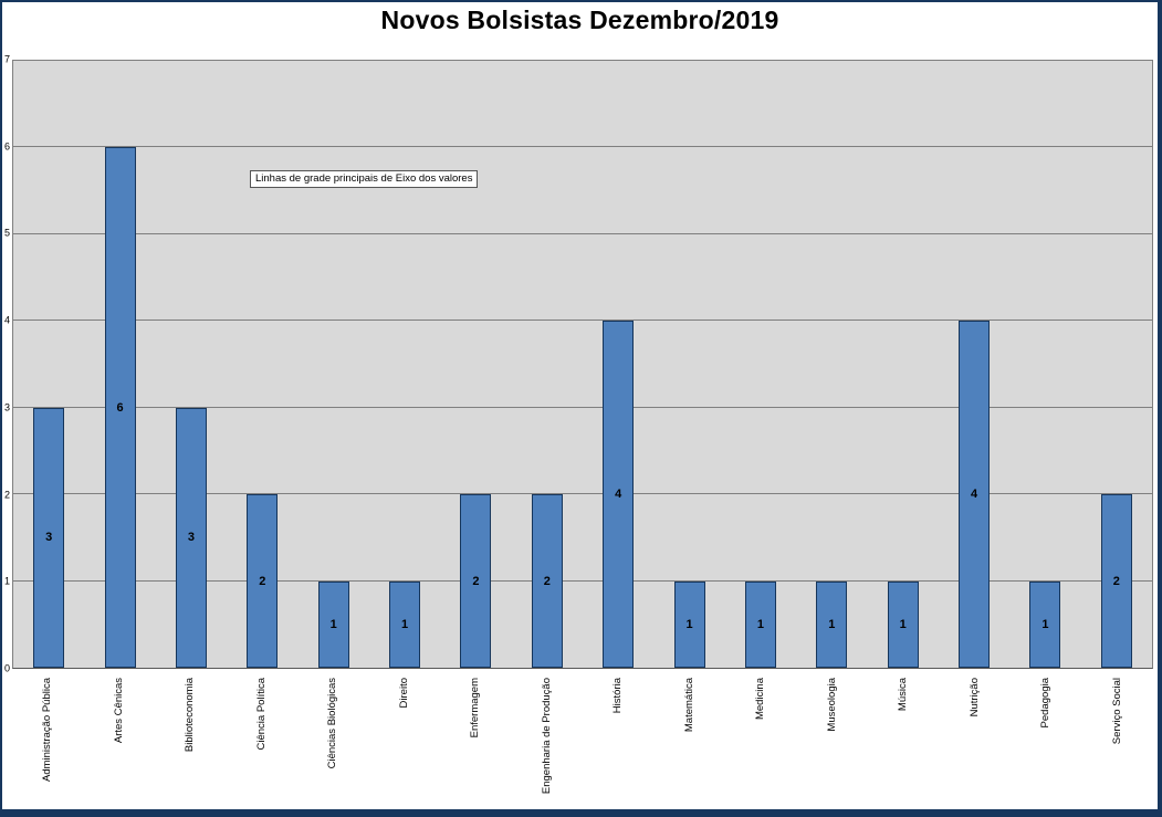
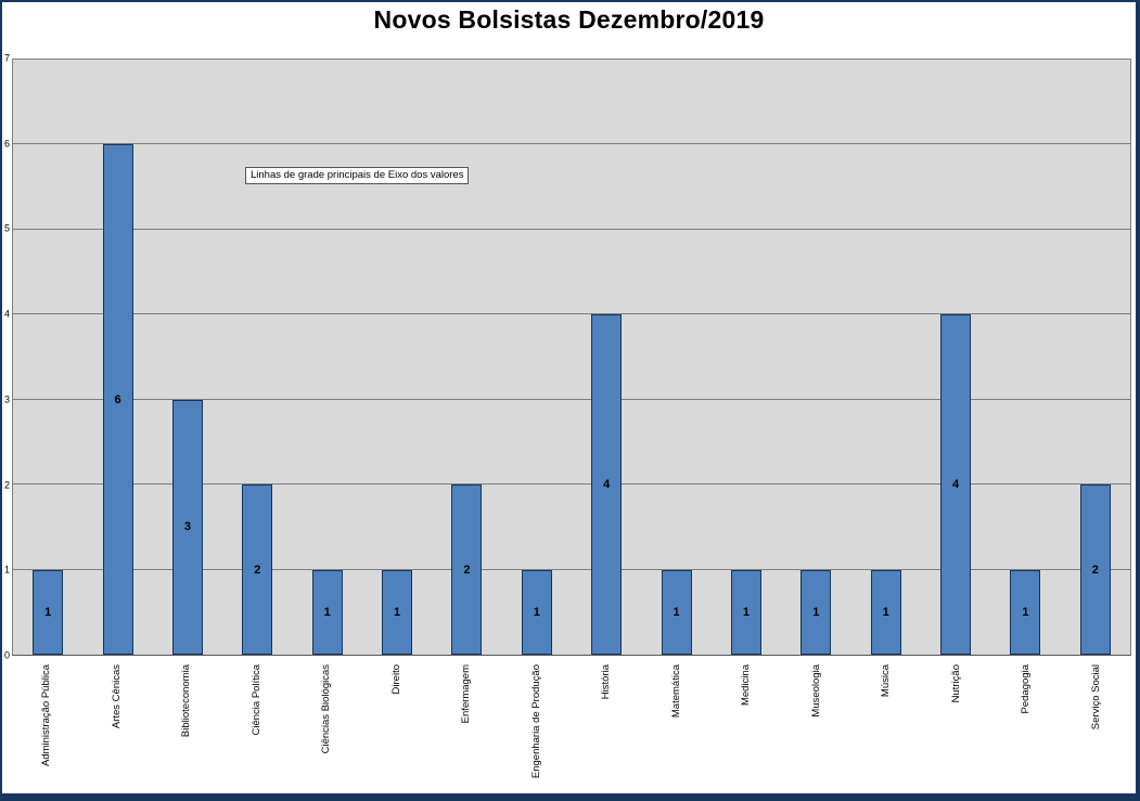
Administração Pública: 3 -> 1
Engenharia de Produção: 2 -> 1
